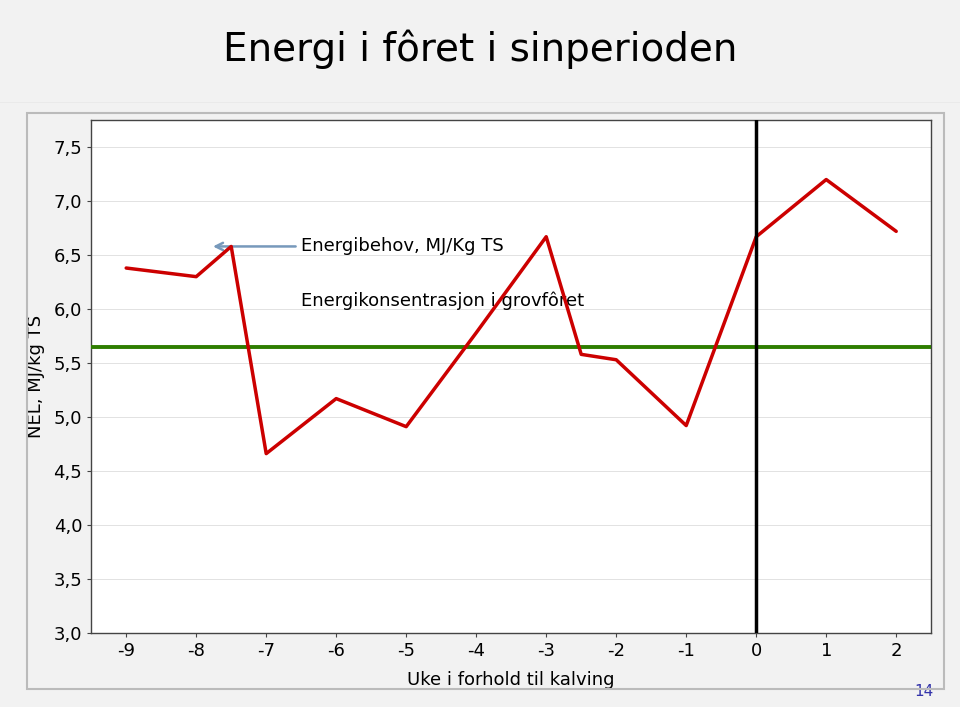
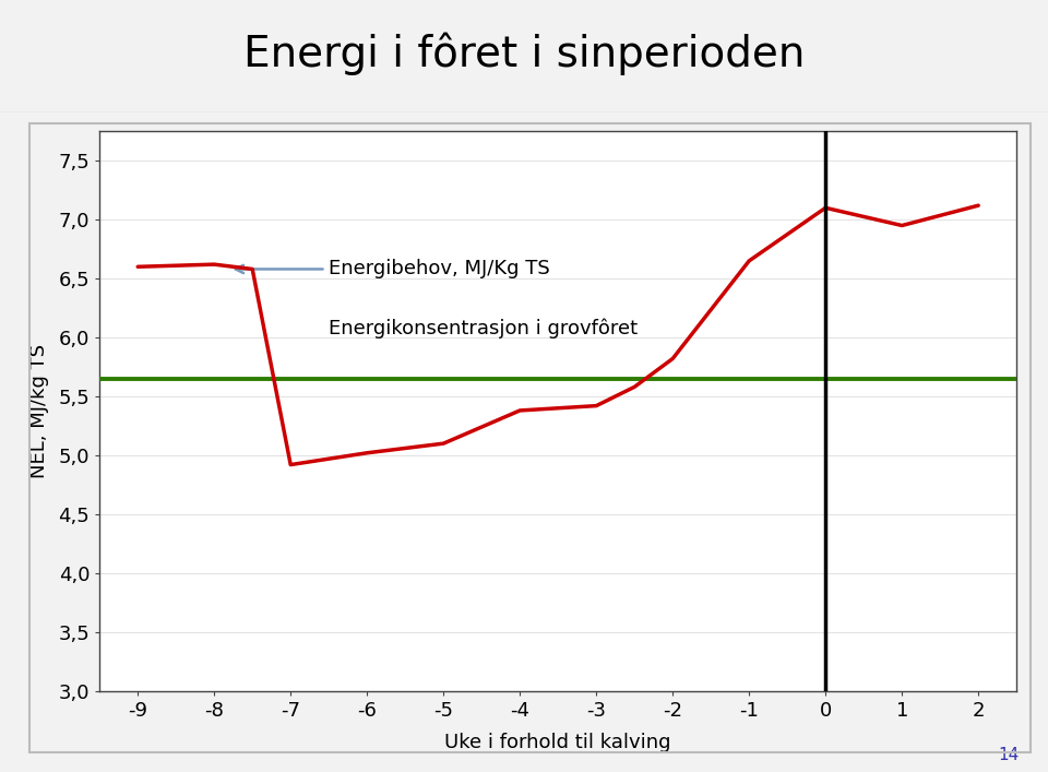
-9: 6,38 -> 6,60
-8: 6,30 -> 6,62
-7: 4,66 -> 4,92
-6: 5,17 -> 5,02
-5: 4,91 -> 5,10
-4: 5,78 -> 5,38
-3: 6,67 -> 5,42
-2: 5,53 -> 5,82
-1: 4,92 -> 6,65
0: 6,67 -> 7,10
1: 7,20 -> 6,95
2: 6,72 -> 7,12
